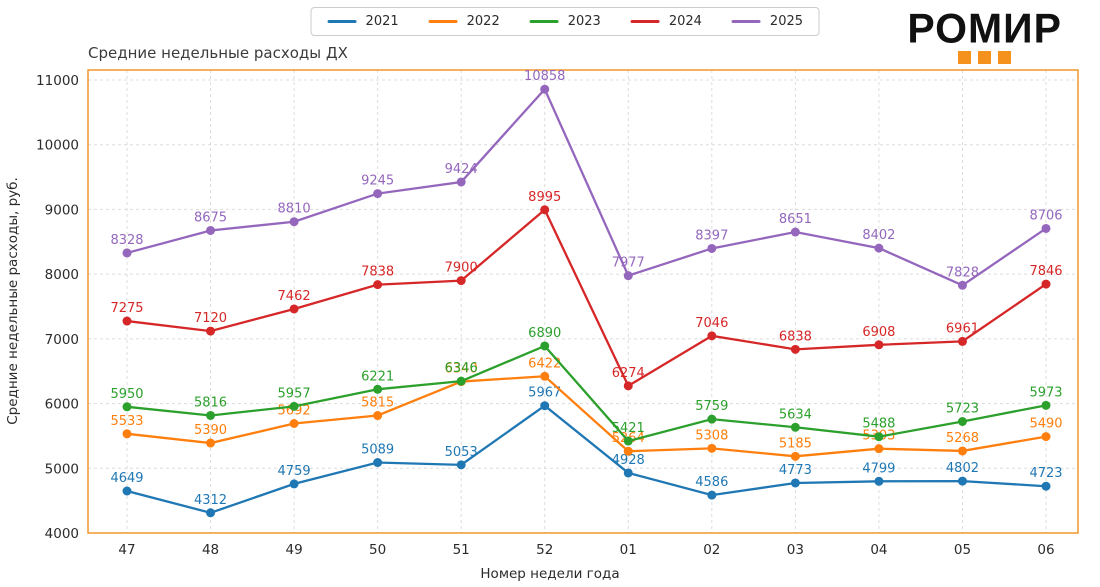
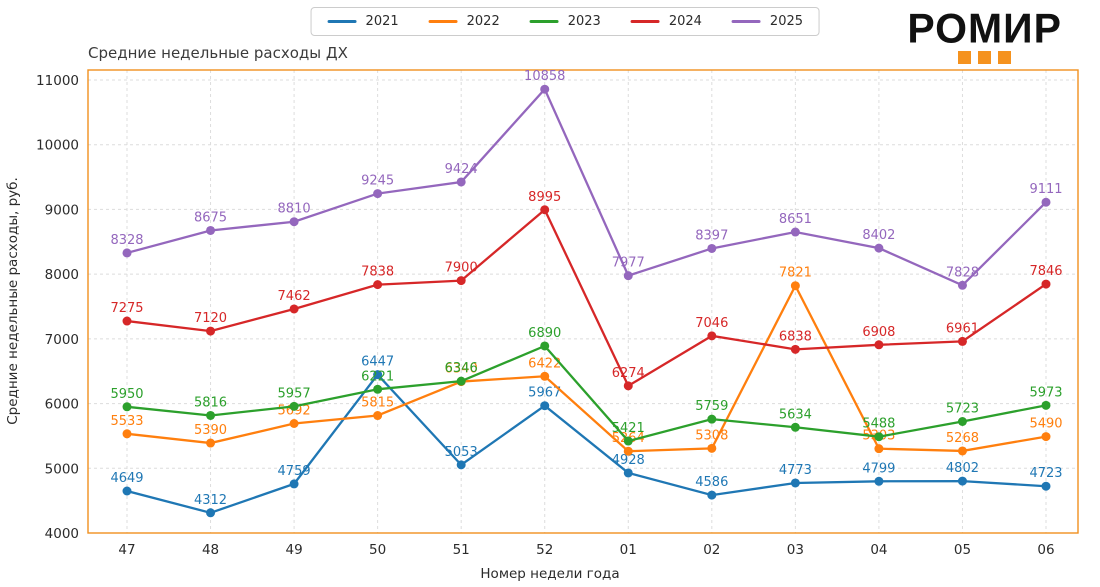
2021/50: 5089 -> 6447
2022/03: 5185 -> 7821
2025/06: 8706 -> 9111
